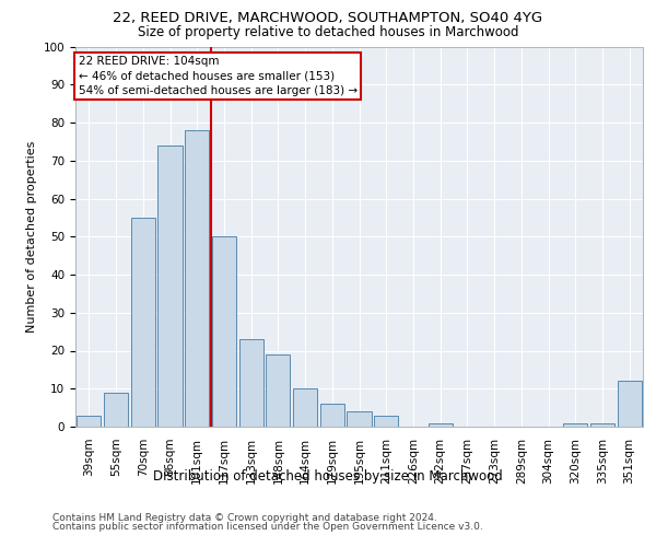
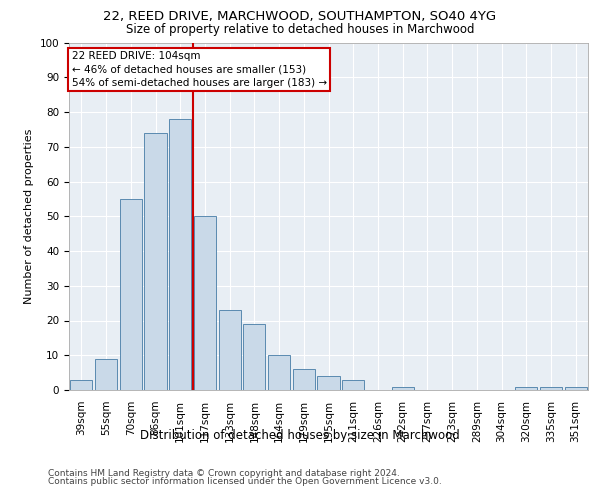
351sqm: 12 -> 1
